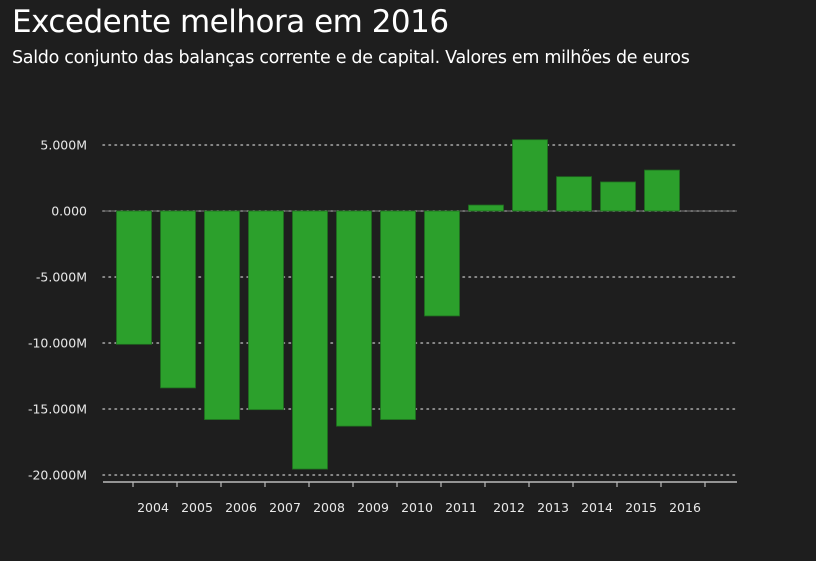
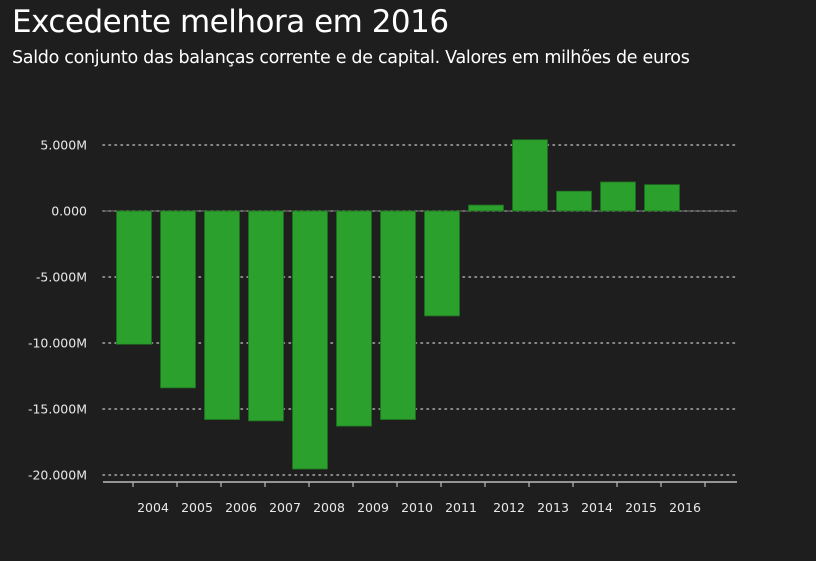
2007: -15000M -> -15900M
2014: 2600M -> 1500M
2016: 3100M -> 2000M
